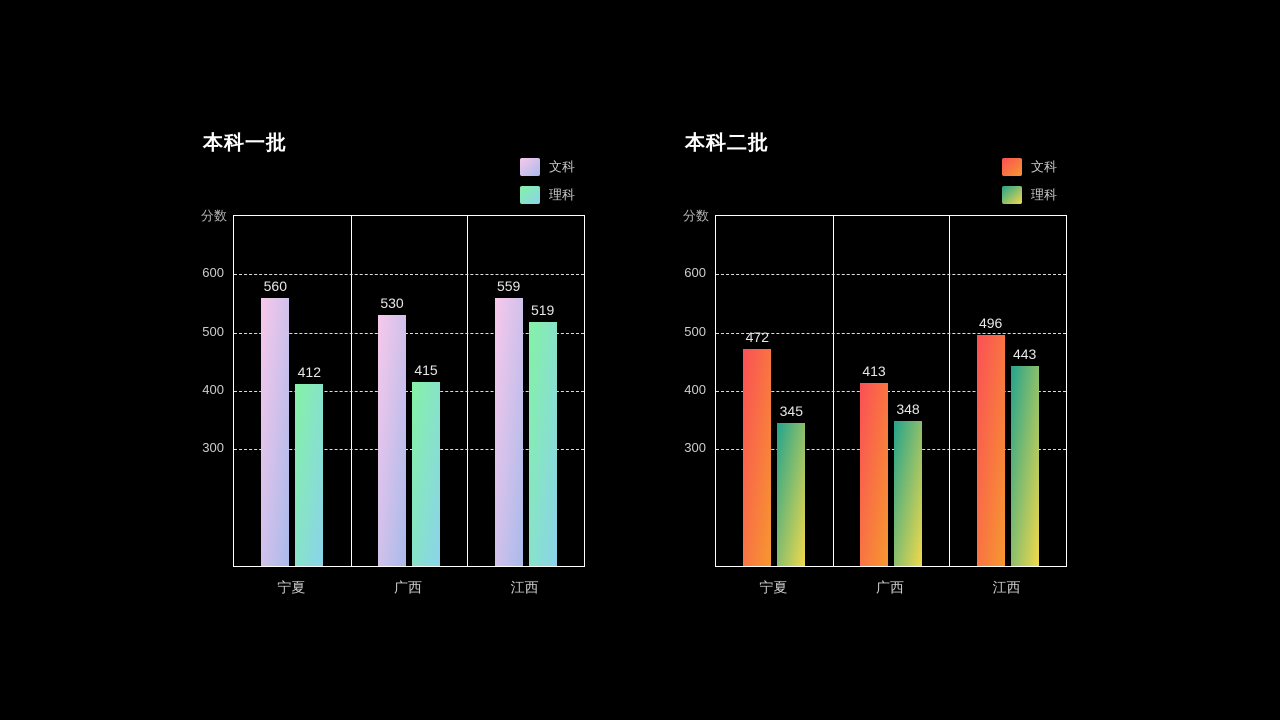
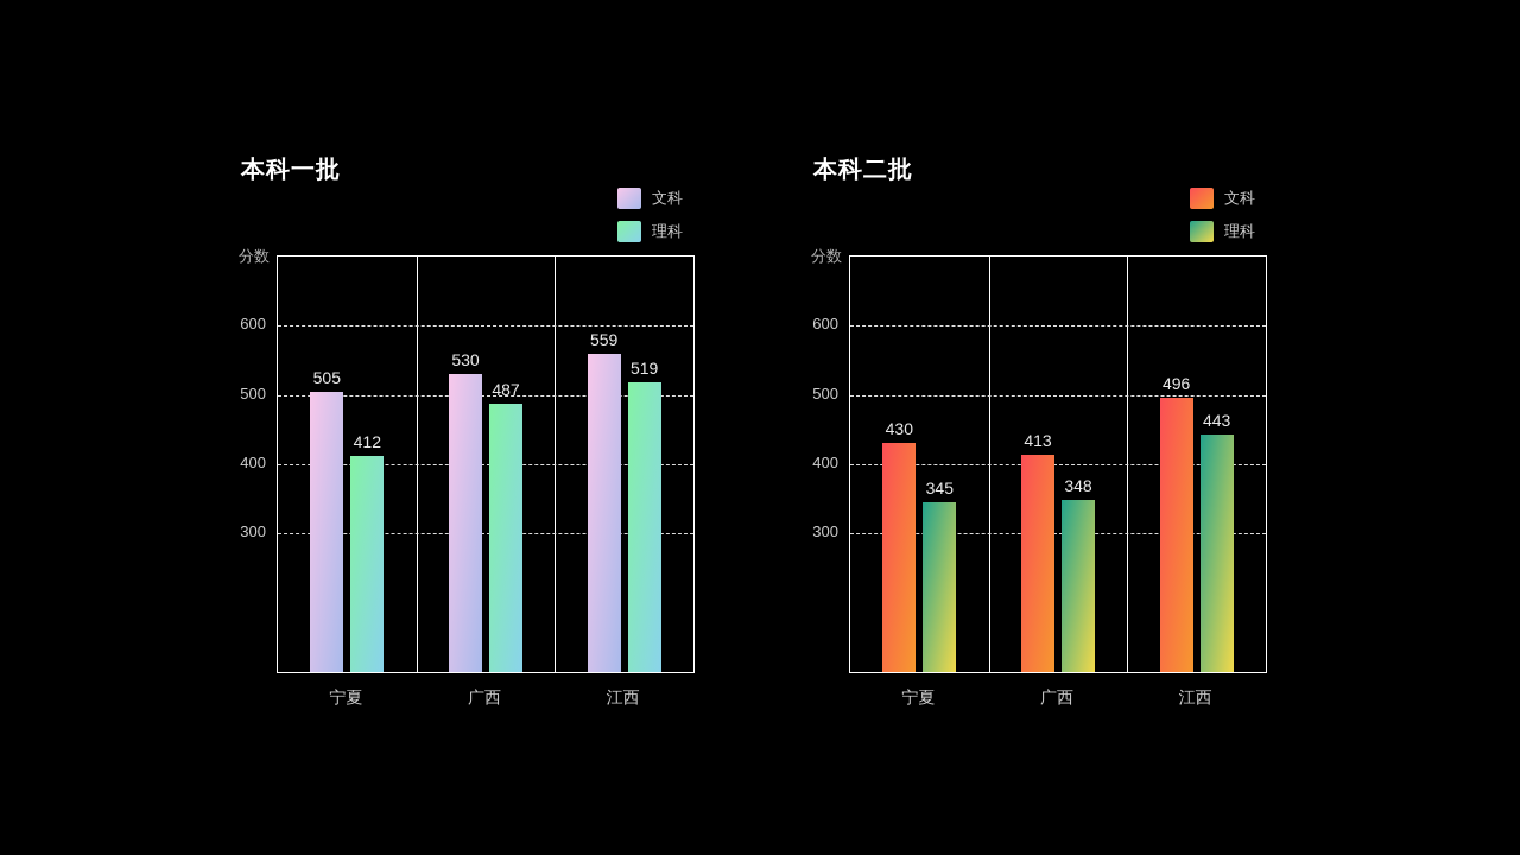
本科一批/文科/宁夏: 560 -> 505
本科一批/理科/广西: 415 -> 487
本科二批/文科/宁夏: 472 -> 430
